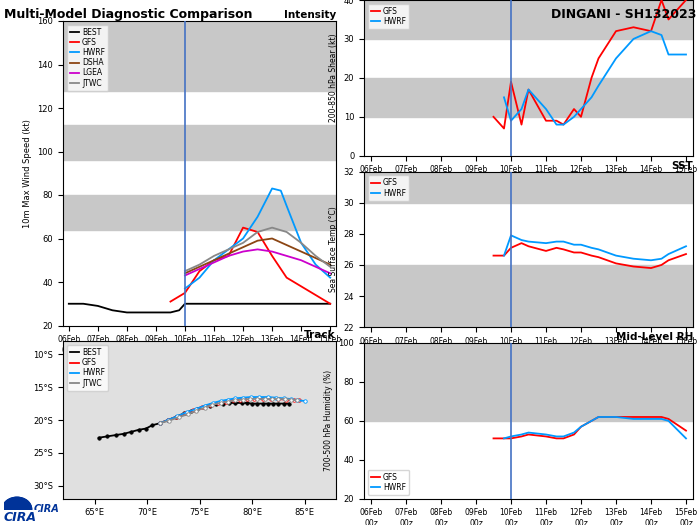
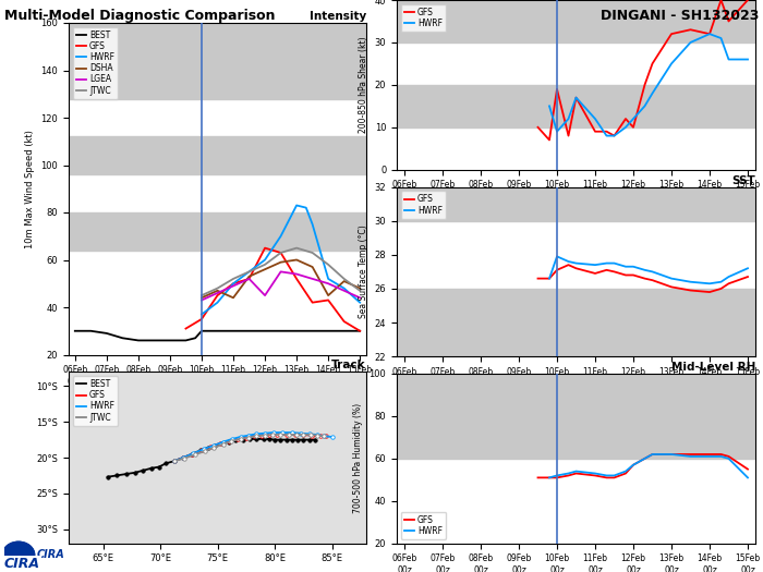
Intensity/DSHA/11Feb 00z: 50 -> 44
Intensity/LGEA/12Feb 00z: 54 -> 45
Intensity/GFS/14Feb 00z: 38 -> 43
Intensity/HWRF/14Feb 00z: 58 -> 52
Intensity/DSHA/14Feb 00z: 54 -> 45
